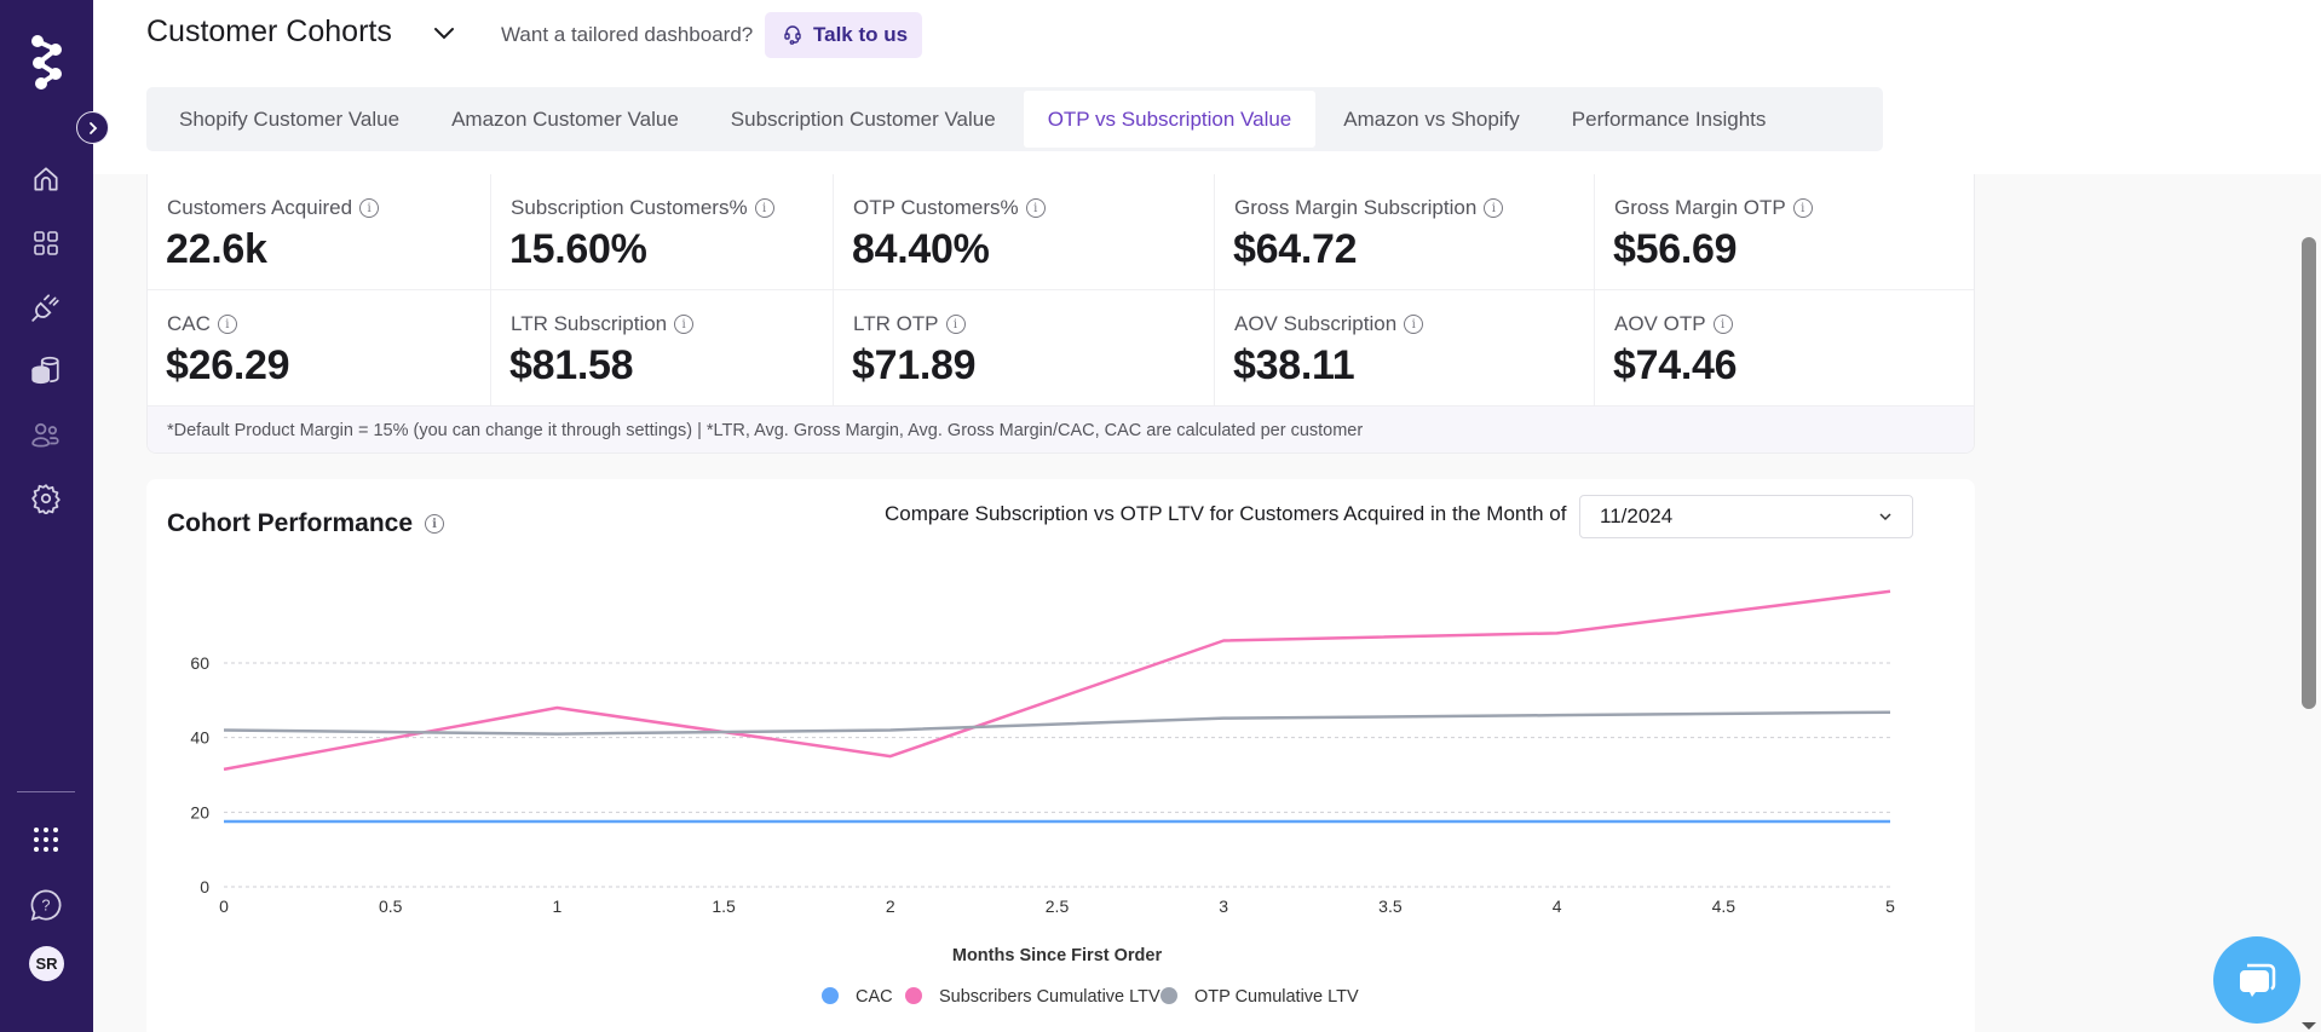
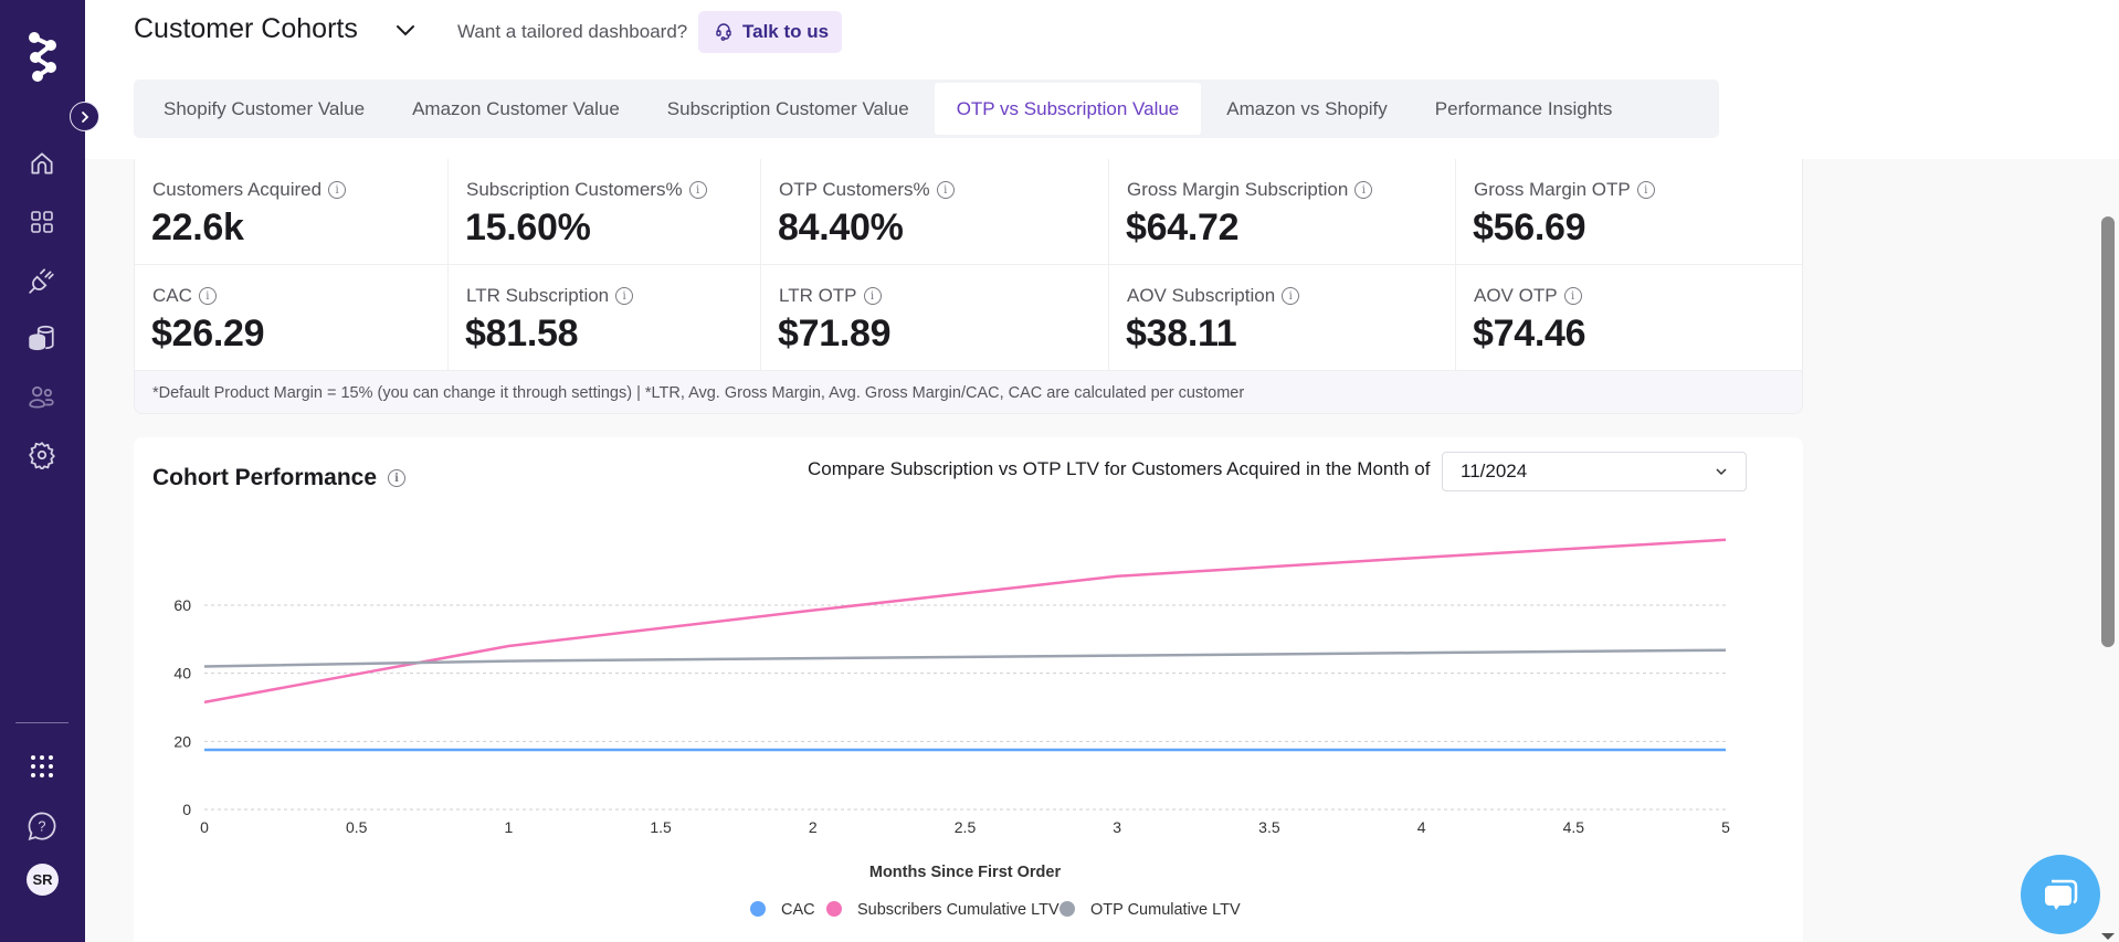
OTP Cumulative LTV/1: 41 -> 44
Subscribers Cumulative LTV/2: 35 -> 58
OTP Cumulative LTV/2: 42 -> 44
Subscribers Cumulative LTV/3: 66 -> 68
Subscribers Cumulative LTV/4: 68 -> 74
